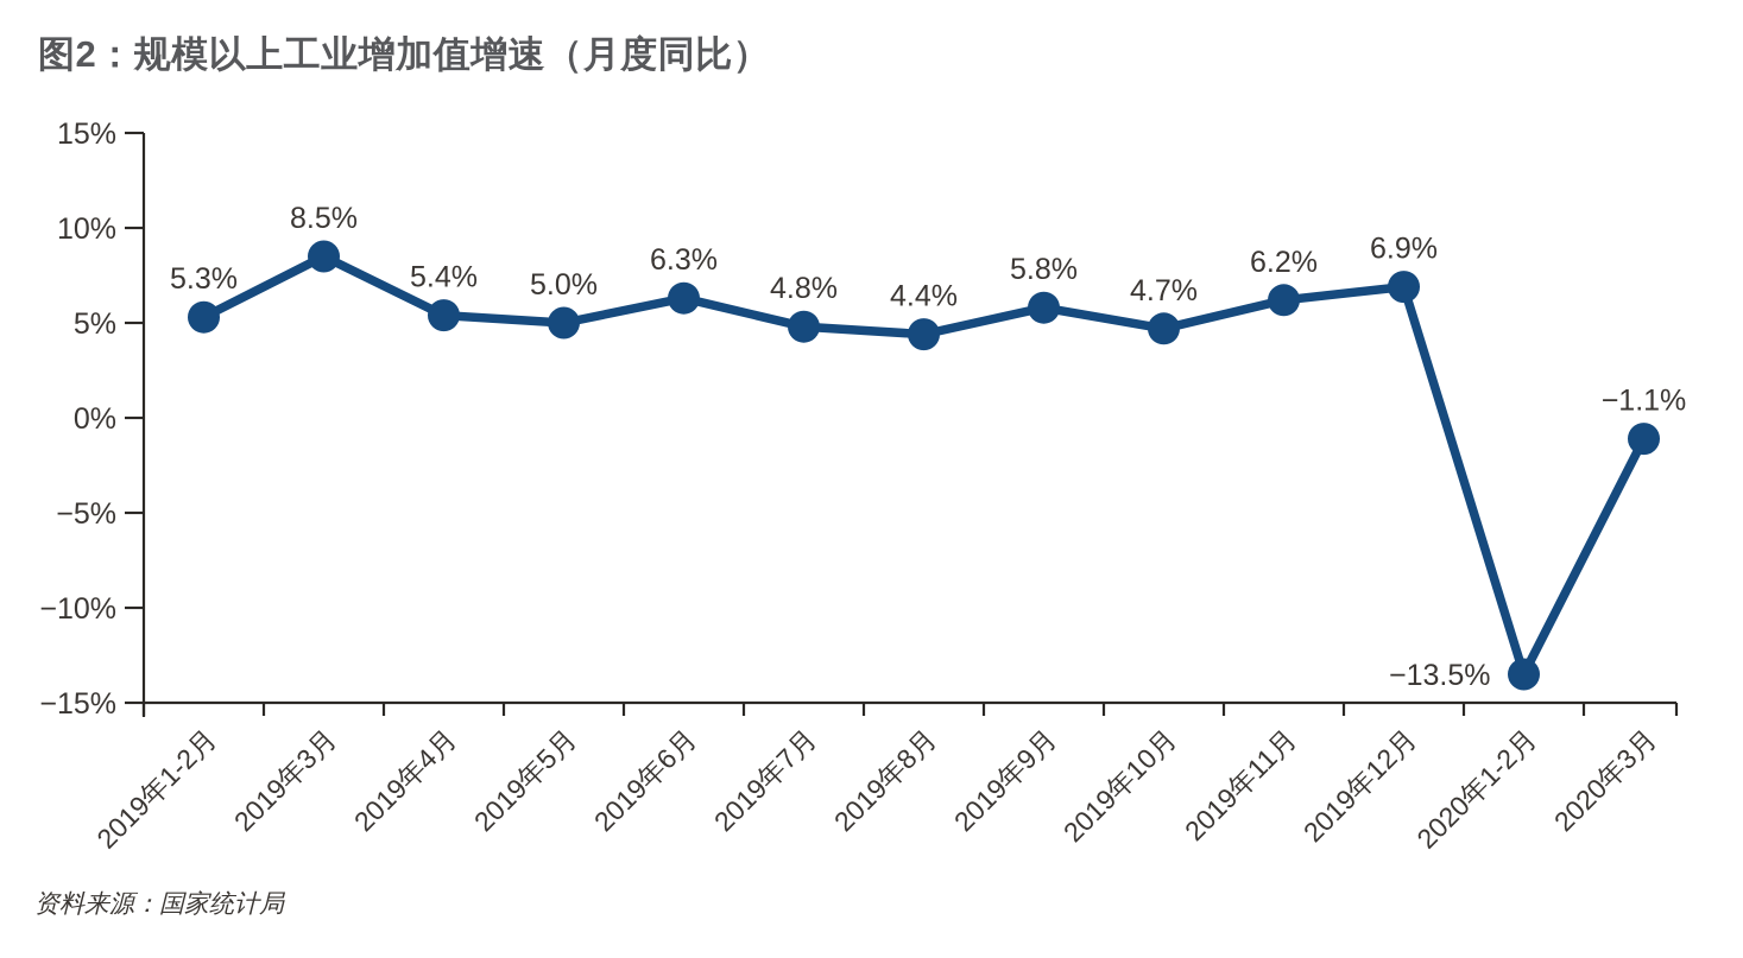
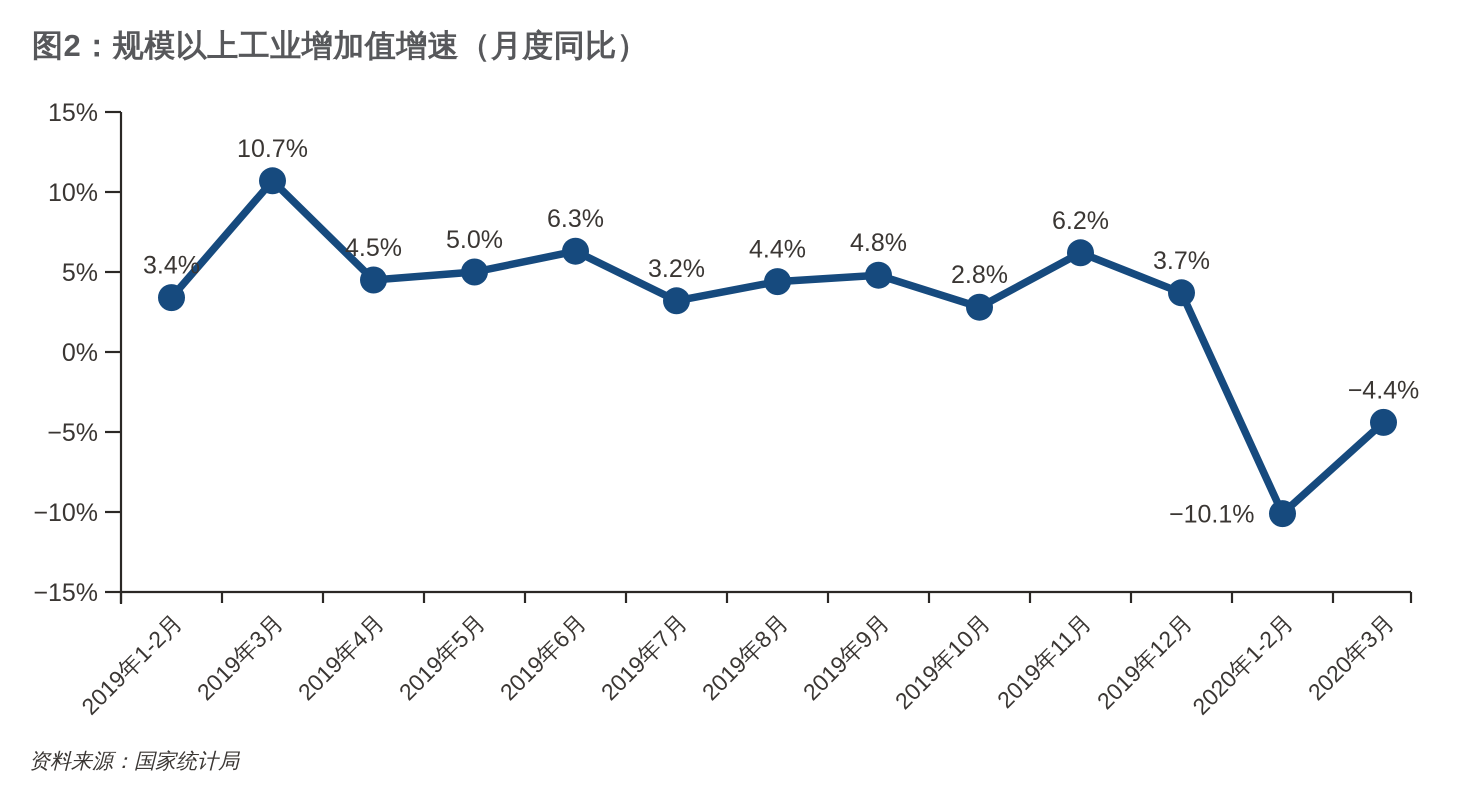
2019年1-2月: 5.3% -> 3.4%
2019年3月: 8.5% -> 10.7%
2019年4月: 5.4% -> 4.5%
2019年7月: 4.8% -> 3.2%
2019年9月: 5.8% -> 4.8%
2019年10月: 4.7% -> 2.8%
2019年12月: 6.9% -> 3.7%
2020年1-2月: −13.5% -> −10.1%
2020年3月: −1.1% -> −4.4%
